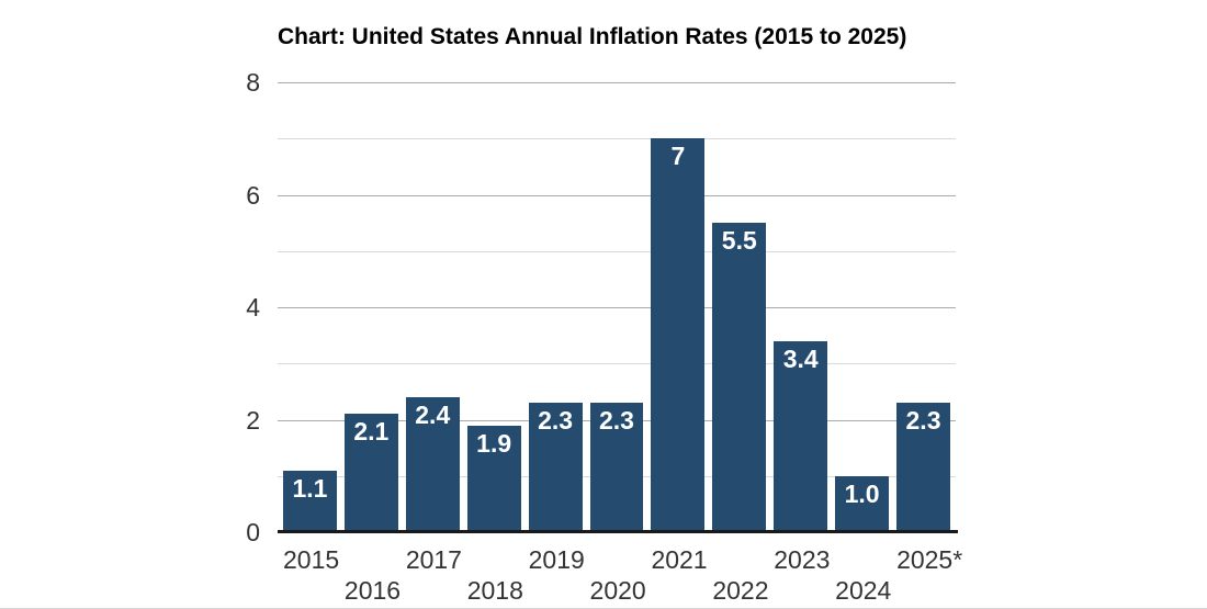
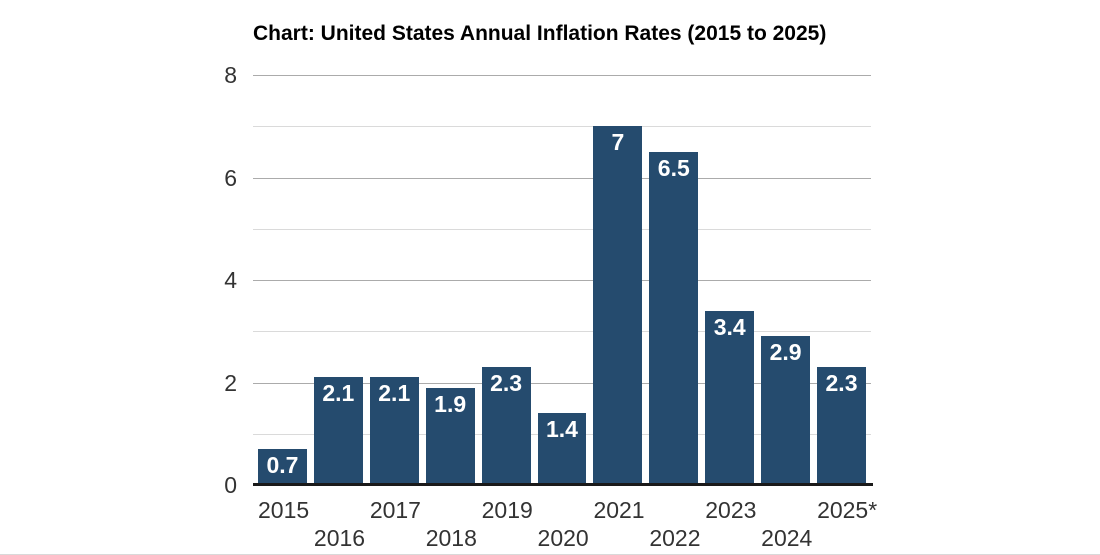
2015: 1.1 -> 0.7
2017: 2.4 -> 2.1
2020: 2.3 -> 1.4
2022: 5.5 -> 6.5
2024: 1.0 -> 2.9
